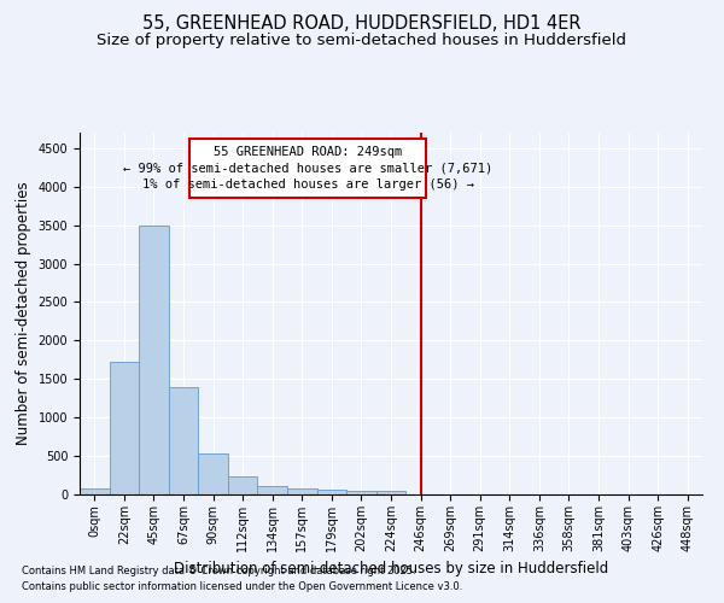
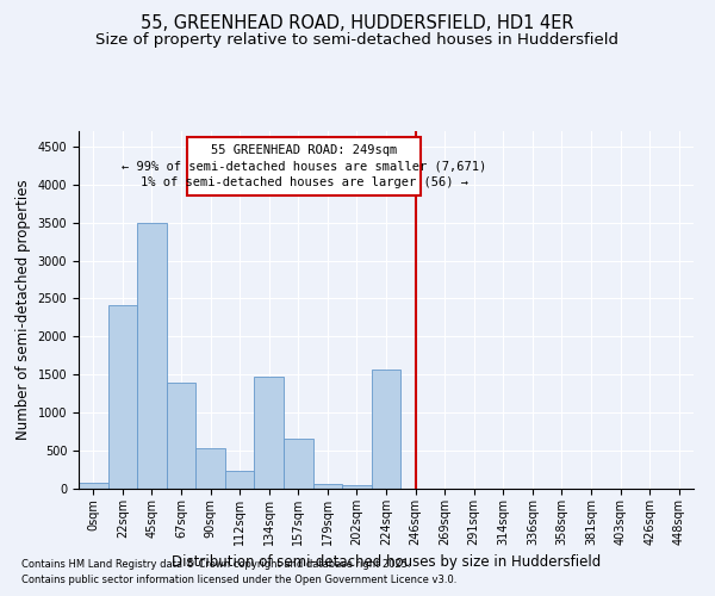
22sqm: 1720 -> 2420
134sqm: 120 -> 1480
157sqm: 80 -> 660
224sqm: 40 -> 1560
